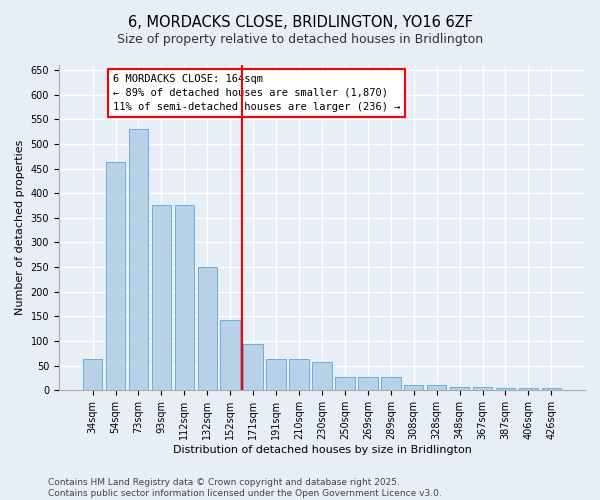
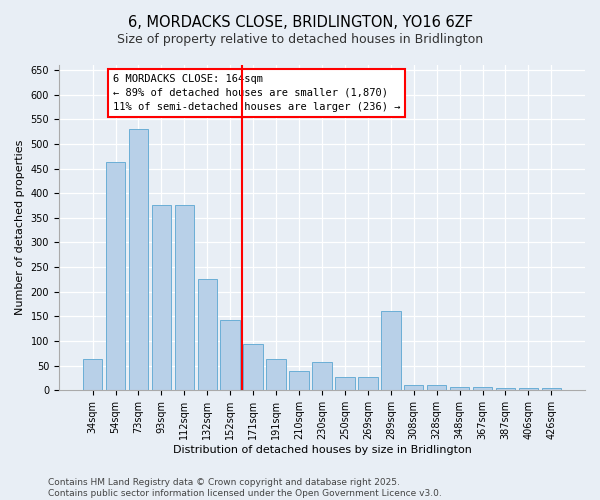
132sqm: 250 -> 225
210sqm: 63 -> 40
289sqm: 27 -> 160
